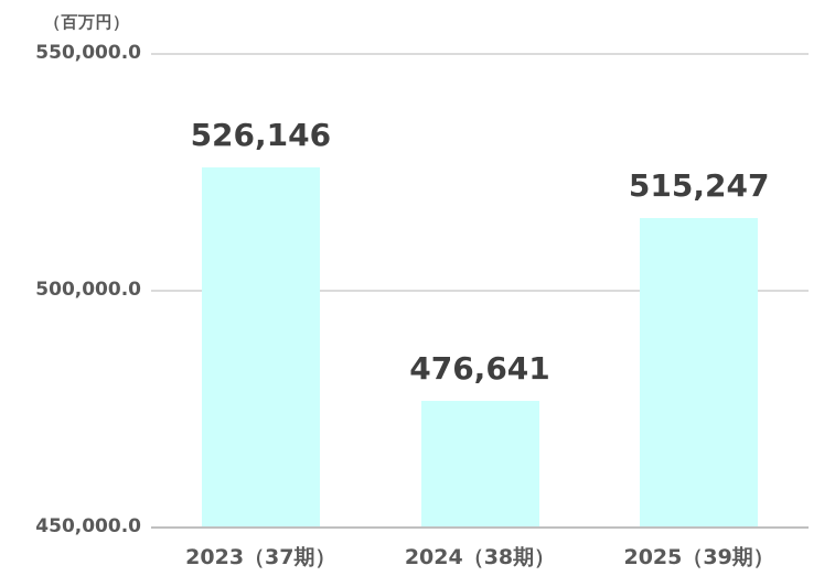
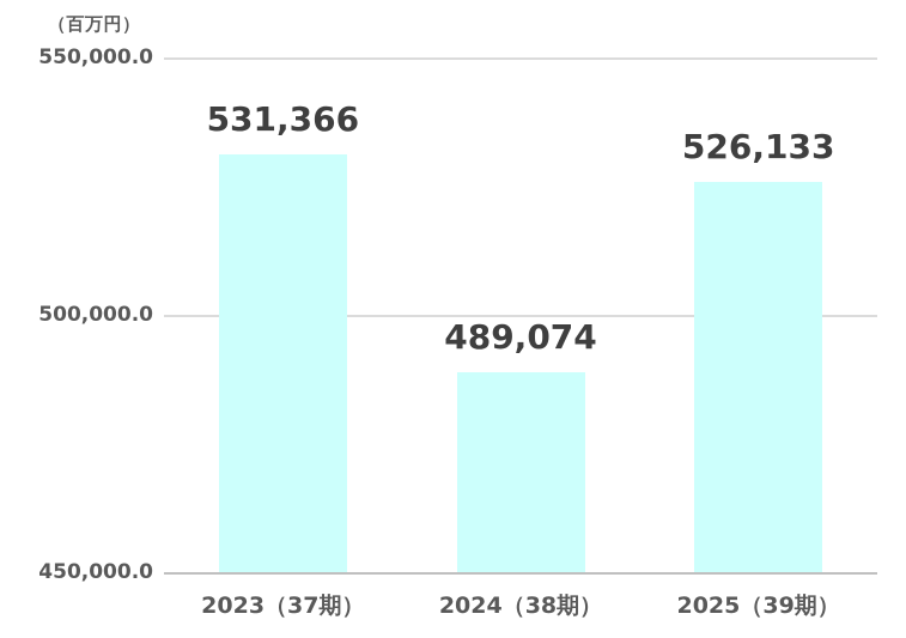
2023（37期）: 526,146 -> 531,366
2024（38期）: 476,641 -> 489,074
2025（39期）: 515,247 -> 526,133
